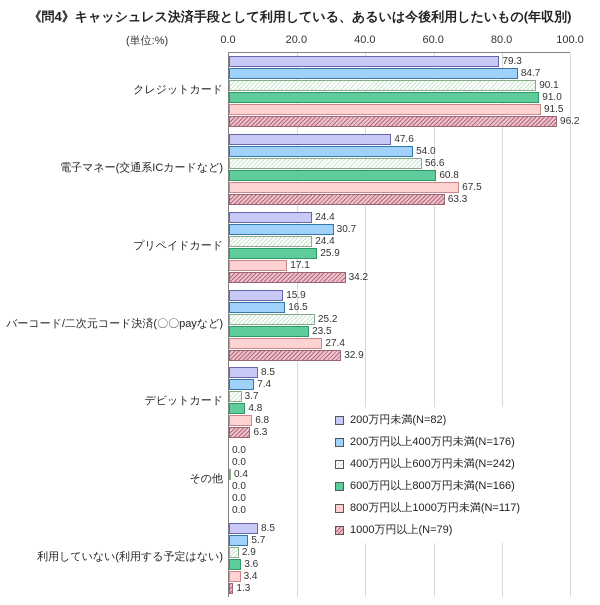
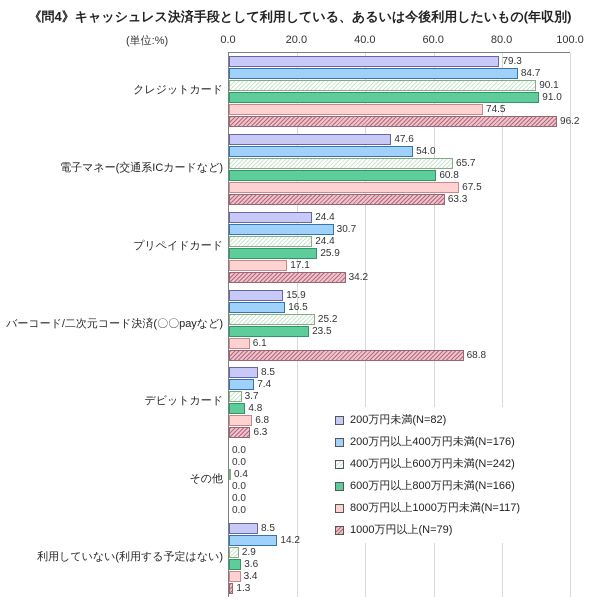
800万円以上1000万円未満(N=117)/クレジットカード: 91.5 -> 74.5
400万円以上600万円未満(N=242)/電子マネー(交通系ICカードなど): 56.6 -> 65.7
800万円以上1000万円未満(N=117)/バーコード/二次元コード決済(〇〇payなど): 27.4 -> 6.1
1000万円以上(N=79)/バーコード/二次元コード決済(〇〇payなど): 32.9 -> 68.8
200万円以上400万円未満(N=176)/利用していない(利用する予定はない): 5.7 -> 14.2
